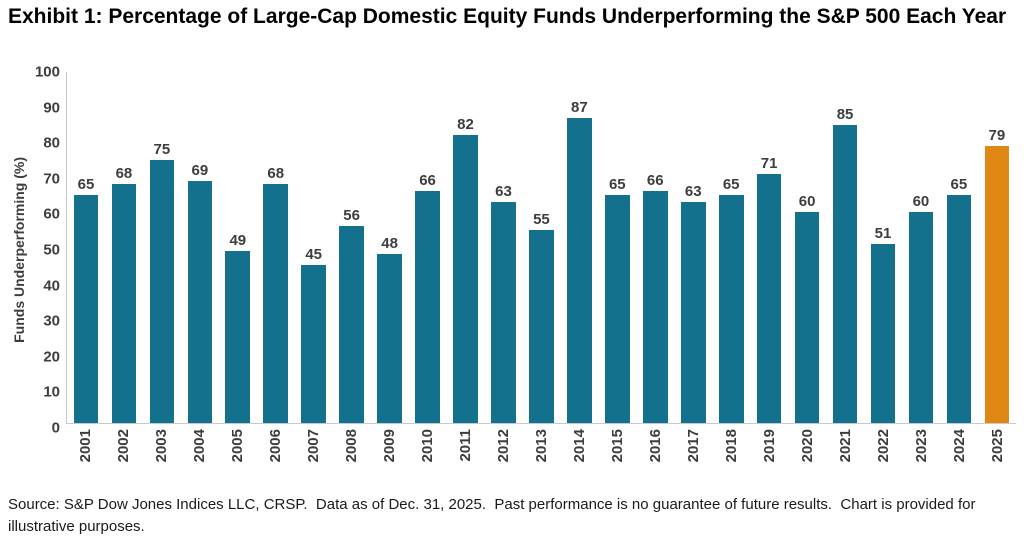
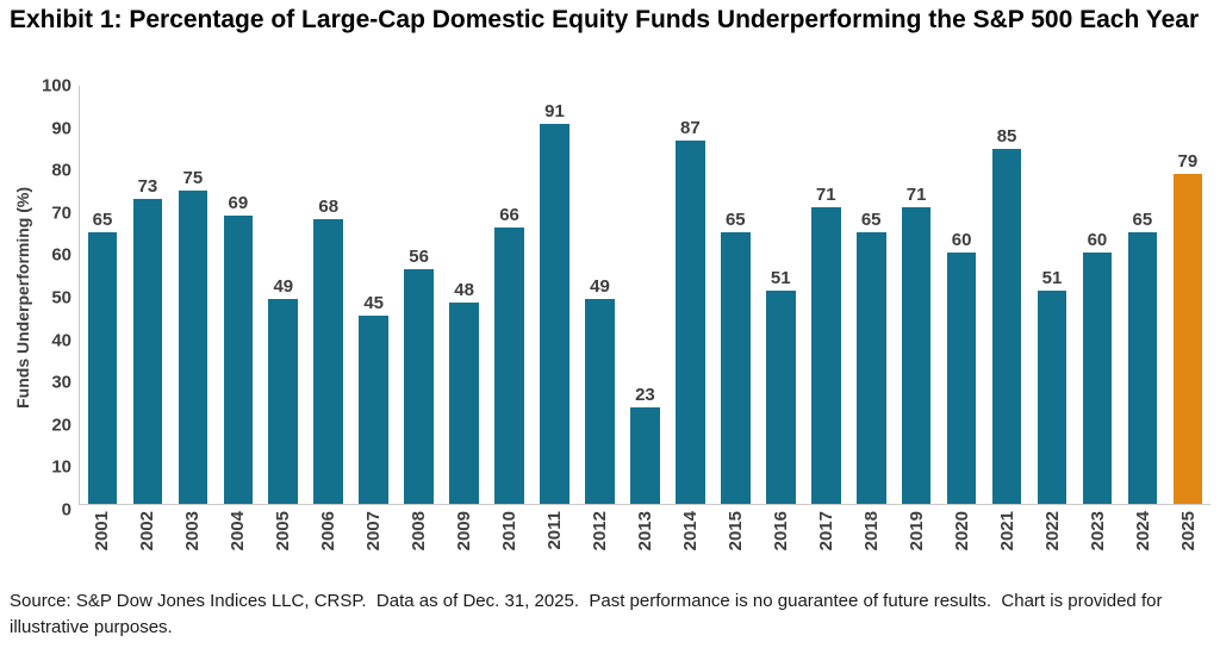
2002: 68 -> 73
2011: 82 -> 91
2012: 63 -> 49
2013: 55 -> 23
2016: 66 -> 51
2017: 63 -> 71
